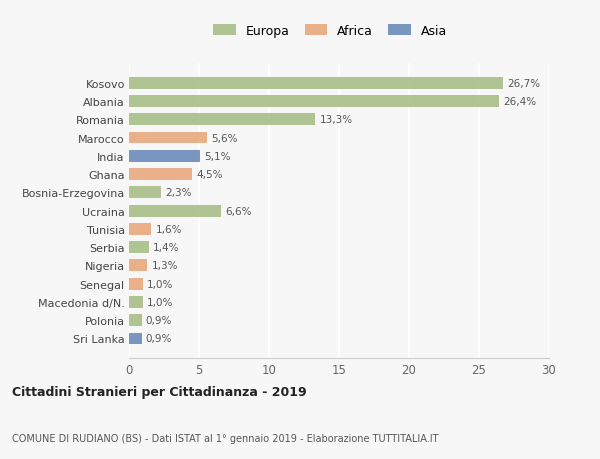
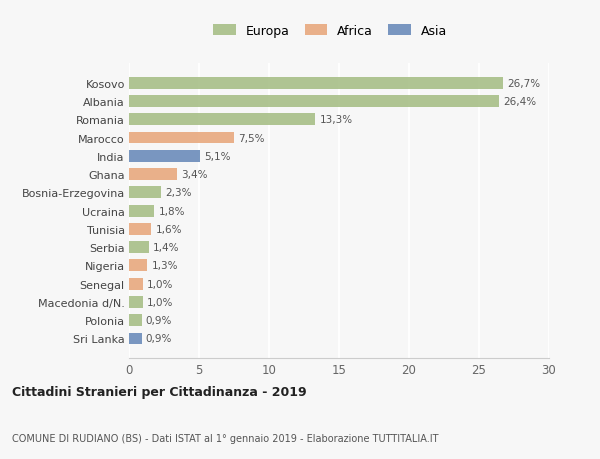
Marocco: 5,6% -> 7,5%
Ghana: 4,5% -> 3,4%
Ucraina: 6,6% -> 1,8%
